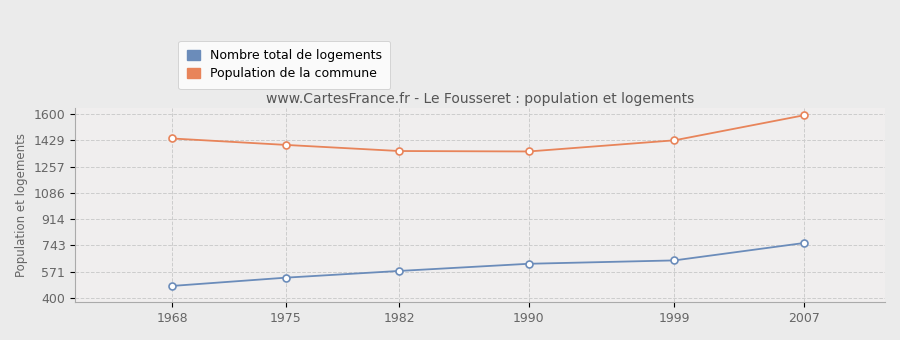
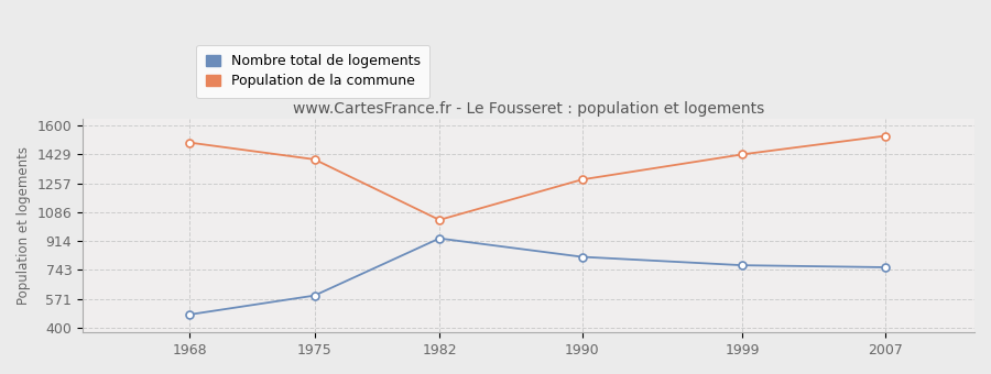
Population de la commune/1968: 1440 -> 1500
Nombre total de logements/1975: 530 -> 590
Nombre total de logements/1982: 580 -> 930
Population de la commune/1982: 1360 -> 1040
Nombre total de logements/1990: 620 -> 820
Population de la commune/1990: 1360 -> 1280
Nombre total de logements/1999: 640 -> 770
Population de la commune/2007: 1590 -> 1540
